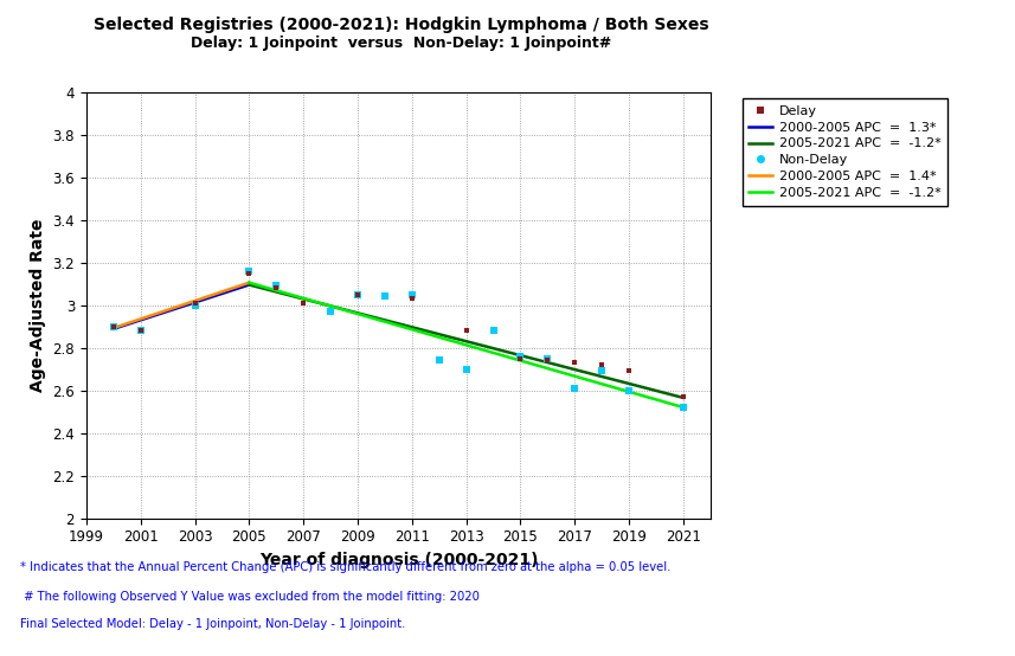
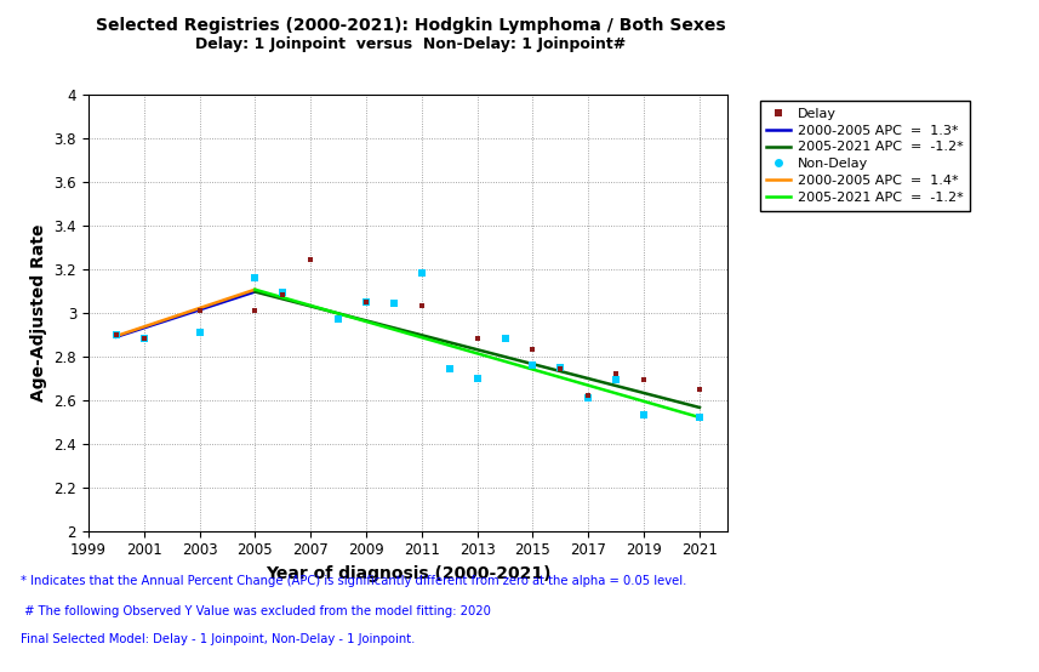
Non-Delay/2003: 3.00 -> 2.91
Delay/2005: 3.15 -> 3.01
Delay/2007: 3.01 -> 3.24
Non-Delay/2011: 3.05 -> 3.18
Delay/2015: 2.75 -> 2.83
Delay/2017: 2.73 -> 2.62
Non-Delay/2019: 2.60 -> 2.53
Delay/2021: 2.57 -> 2.65
